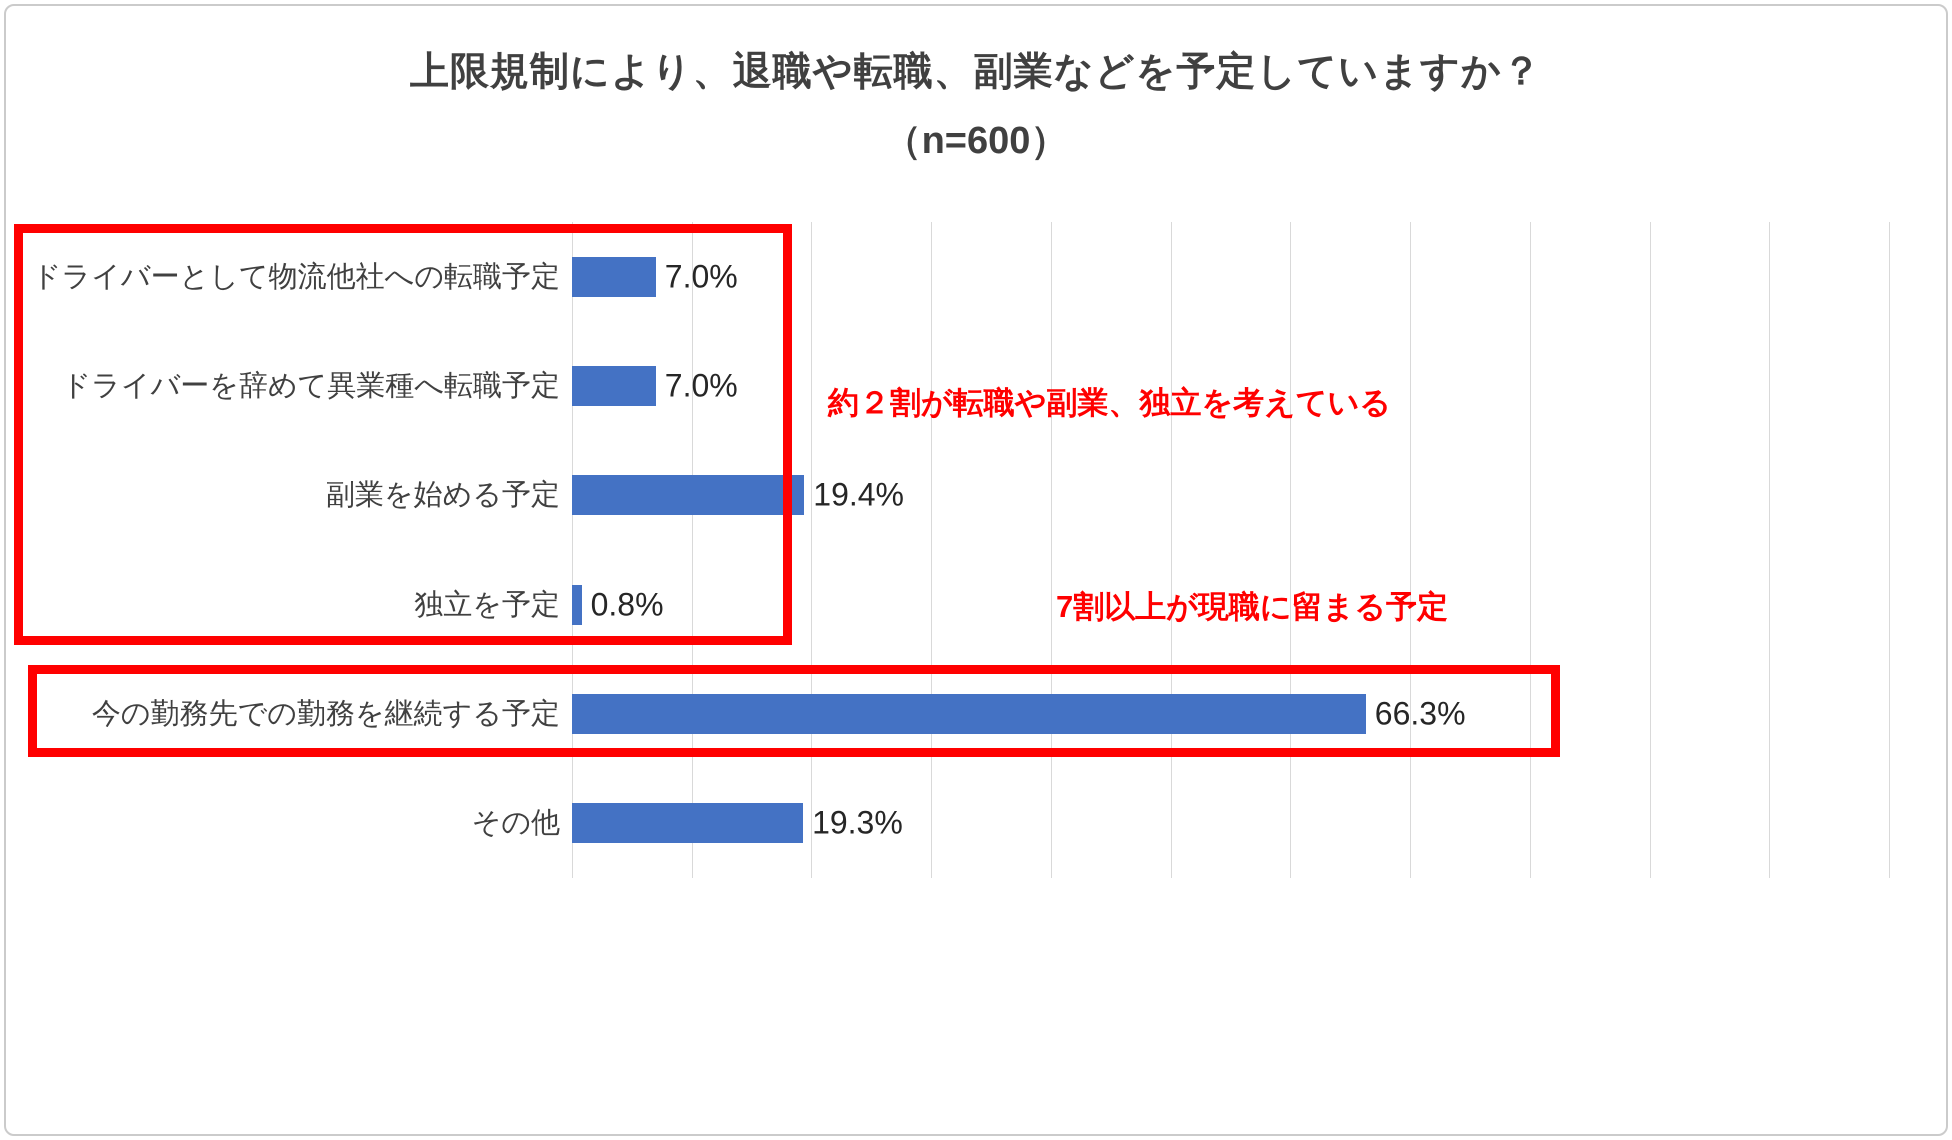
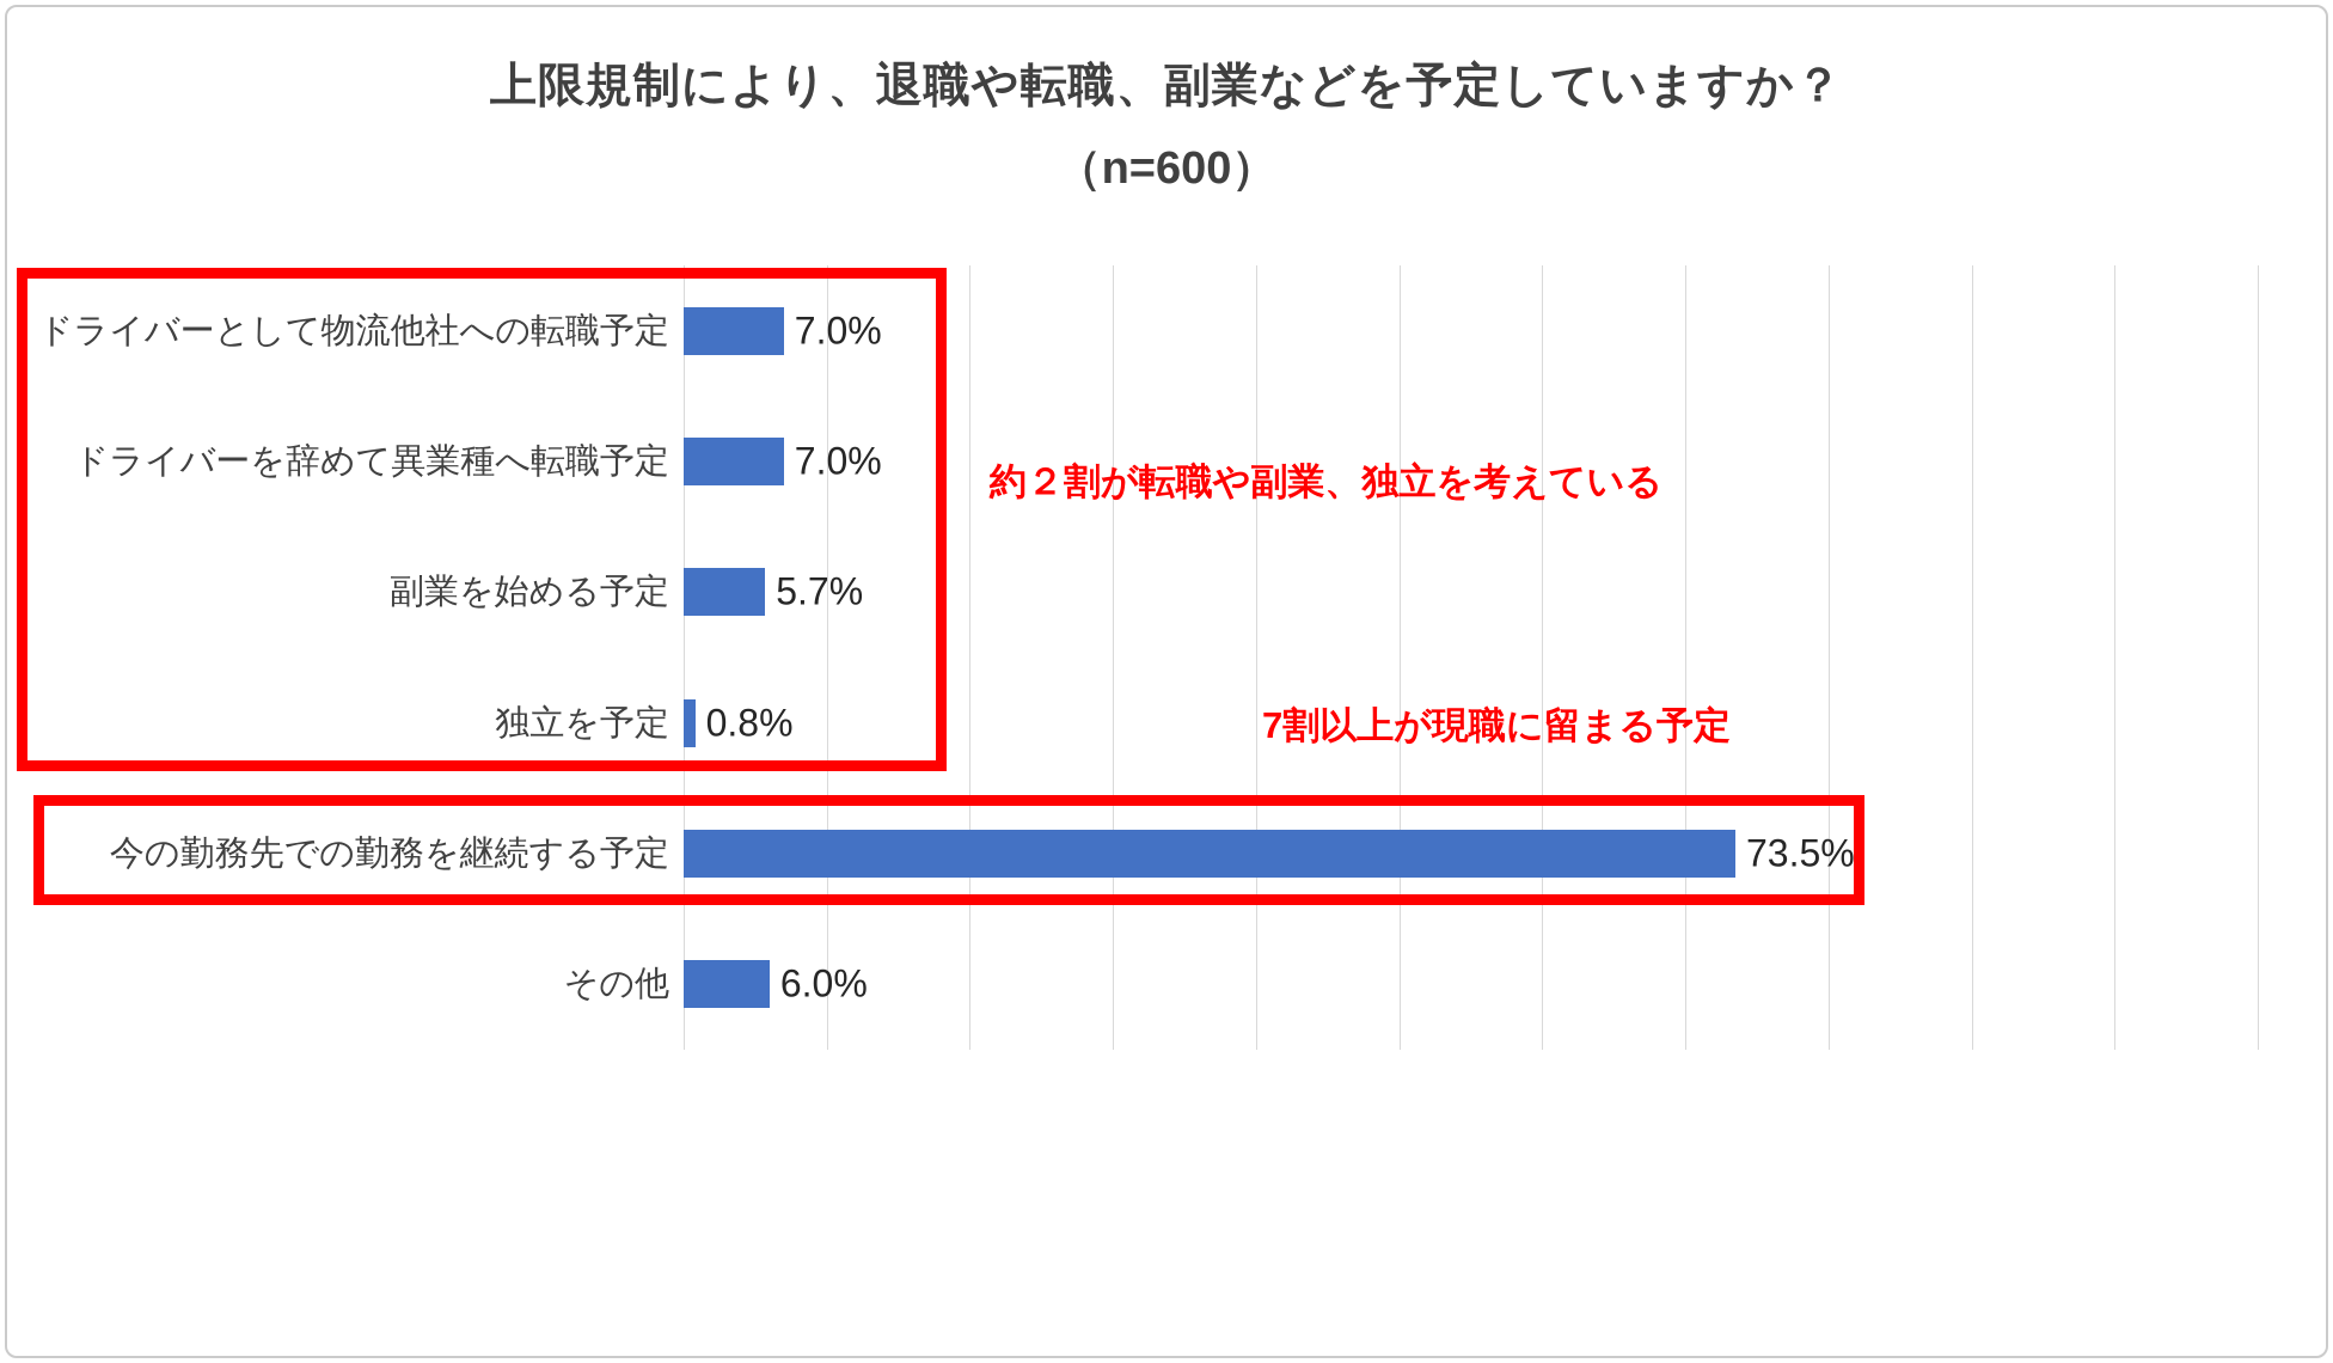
副業を始める予定: 19.4% -> 5.7%
今の勤務先での勤務を継続する予定: 66.3% -> 73.5%
その他: 19.3% -> 6.0%
